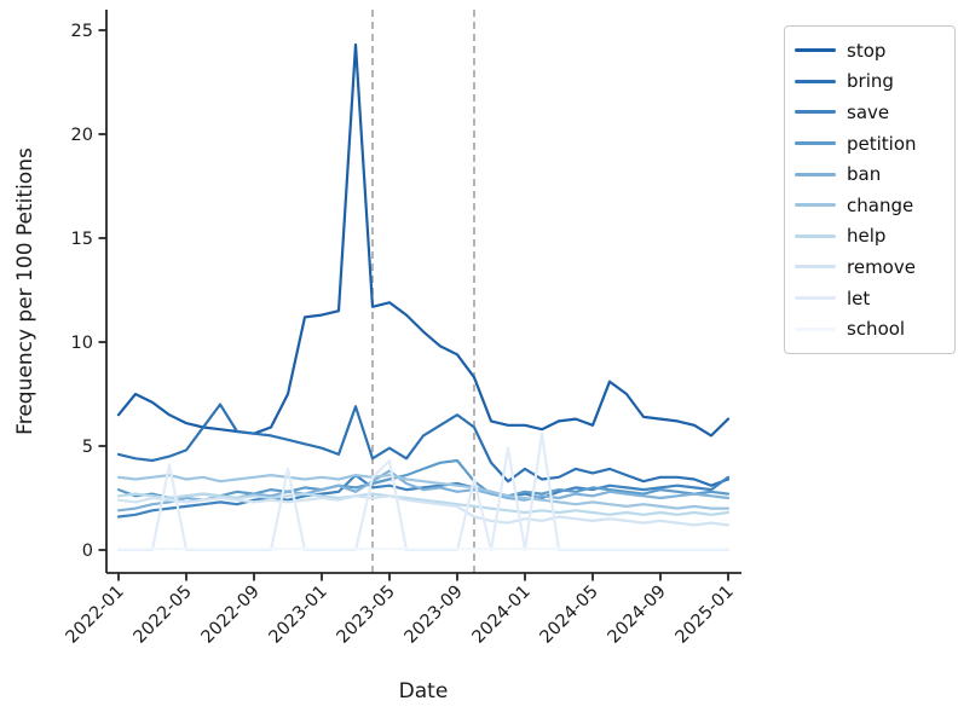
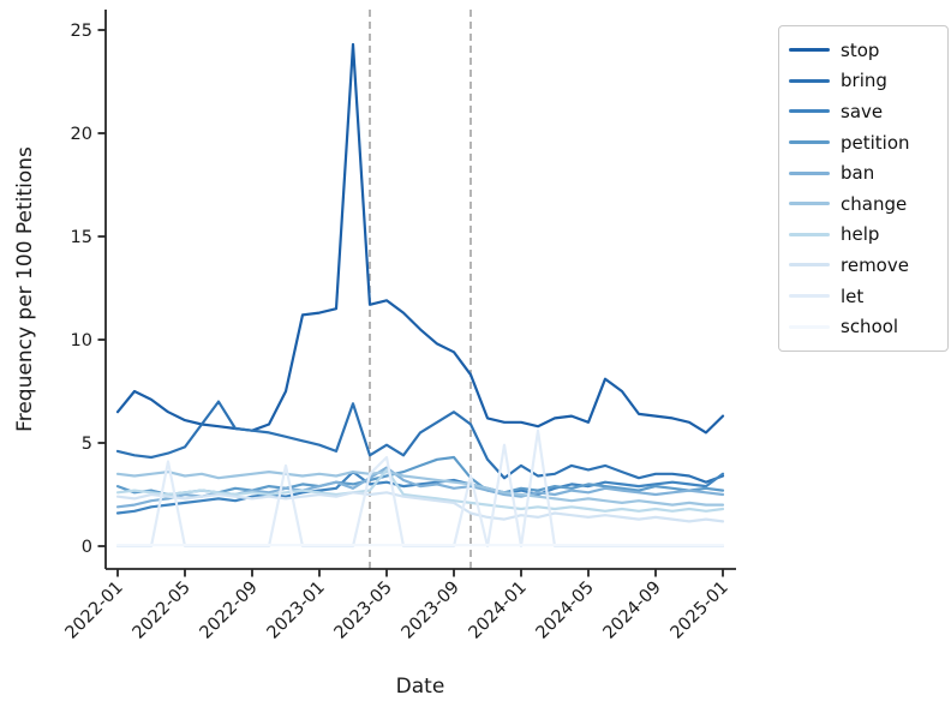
help/2023-05: 2.6 -> 3.7
